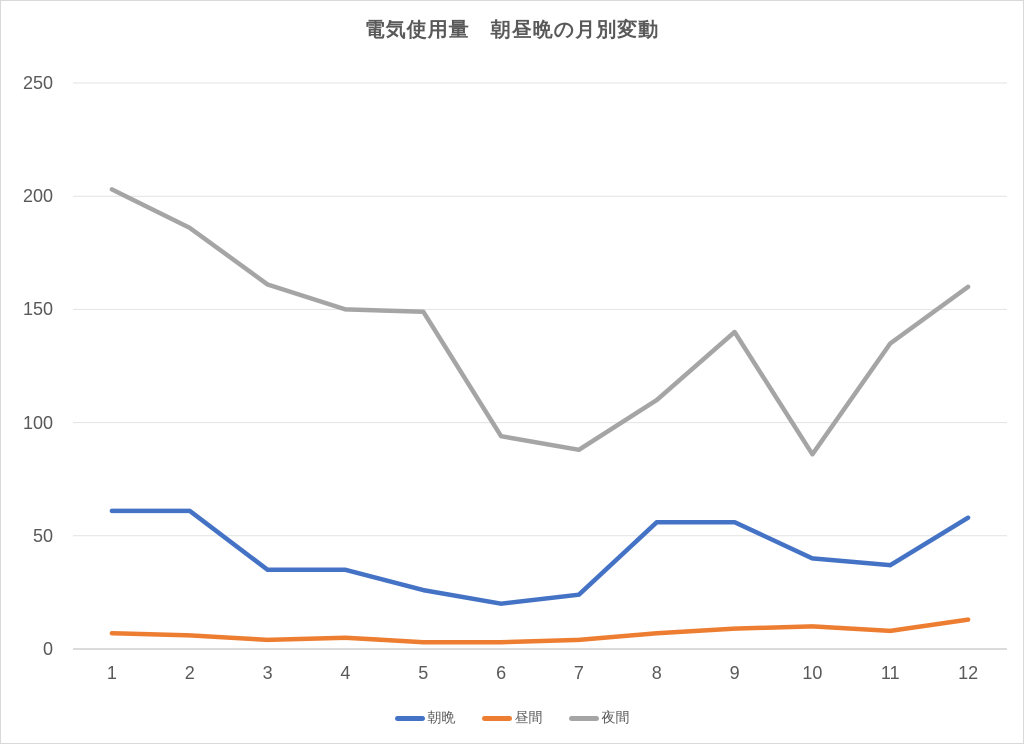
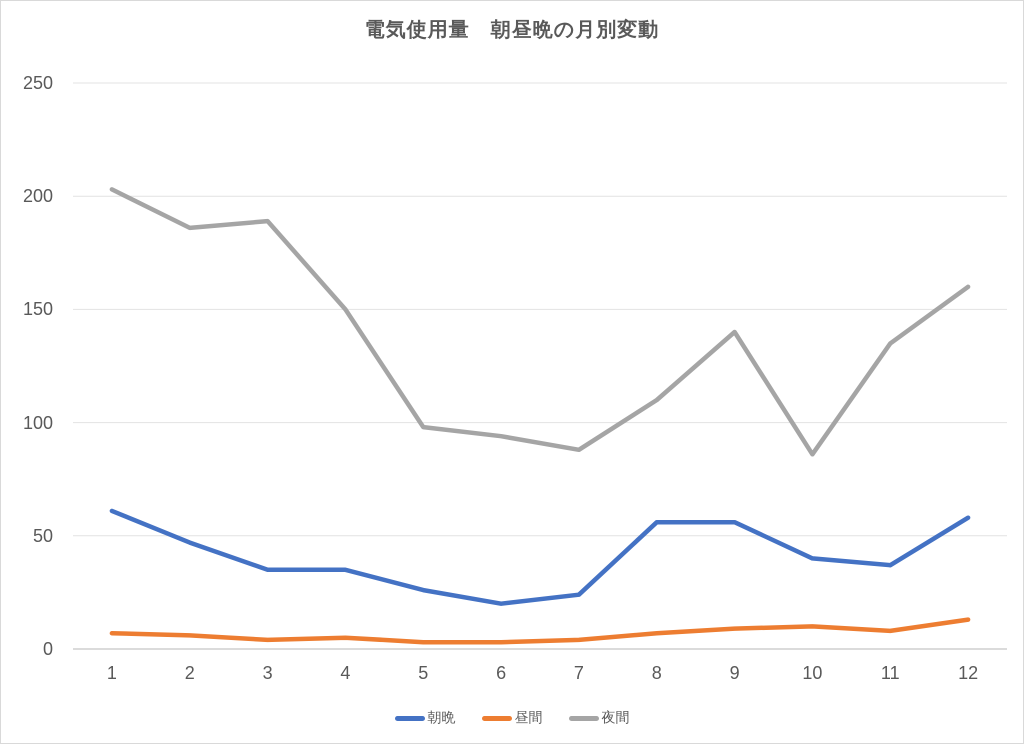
朝晩/2: 61 -> 47
夜間/3: 161 -> 189
夜間/5: 149 -> 98
